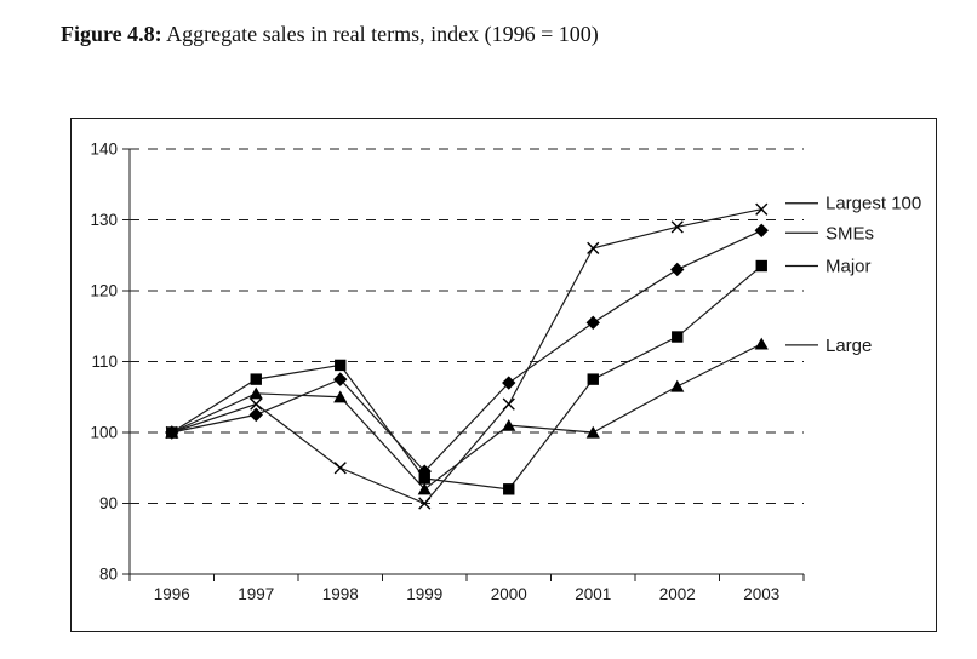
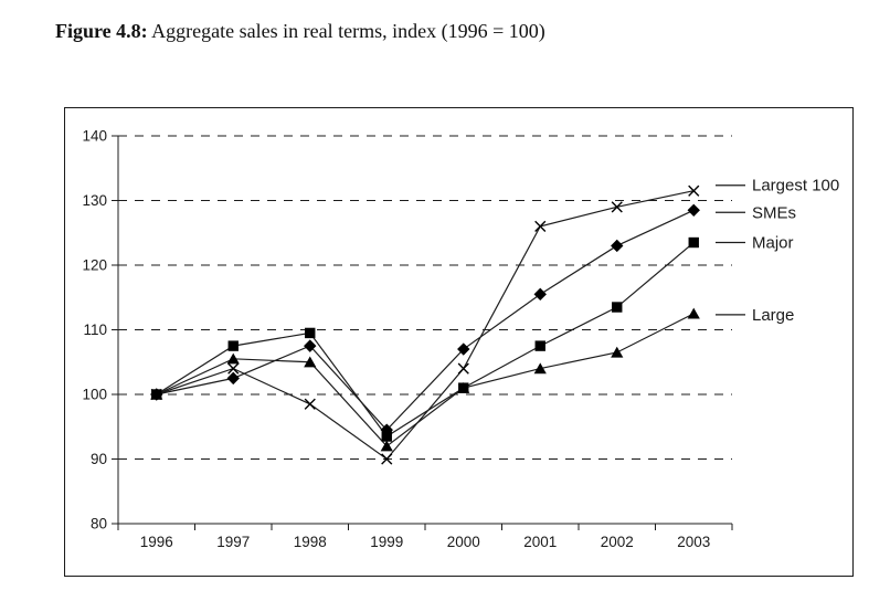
Largest 100/1998: 95 -> 98
Major/2000: 92 -> 101
Large/2001: 100 -> 104
